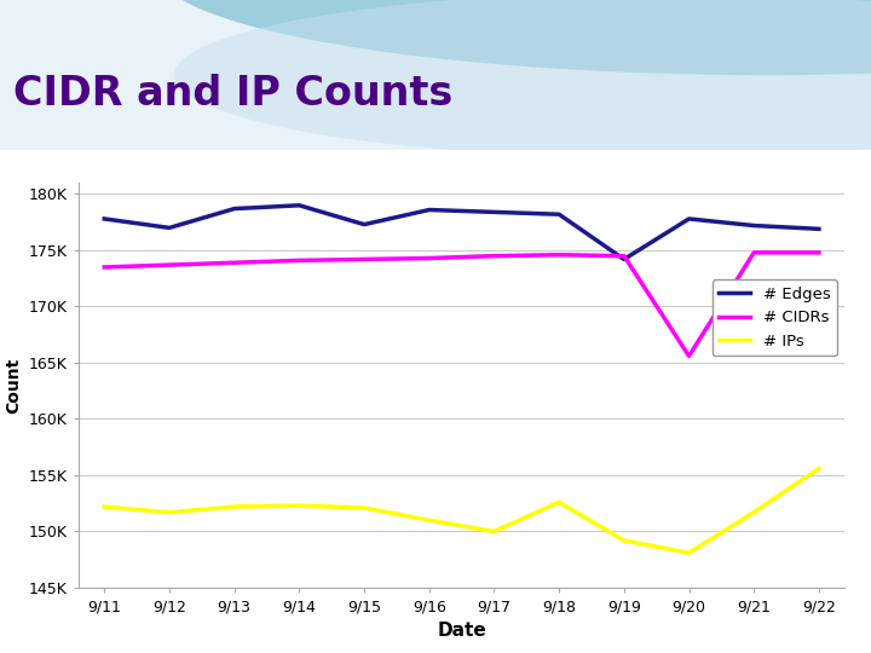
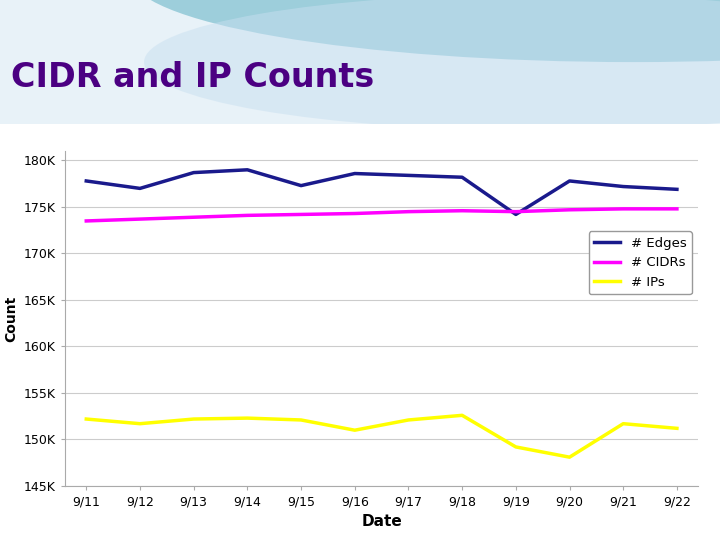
# IPs/9/17: 150.0K -> 152.1K
# CIDRs/9/20: 165.6K -> 174.7K
# IPs/9/22: 155.6K -> 151.2K
